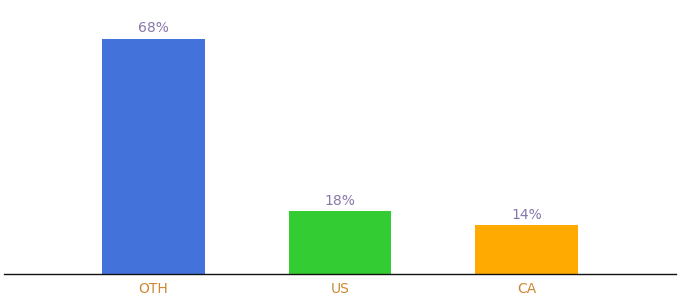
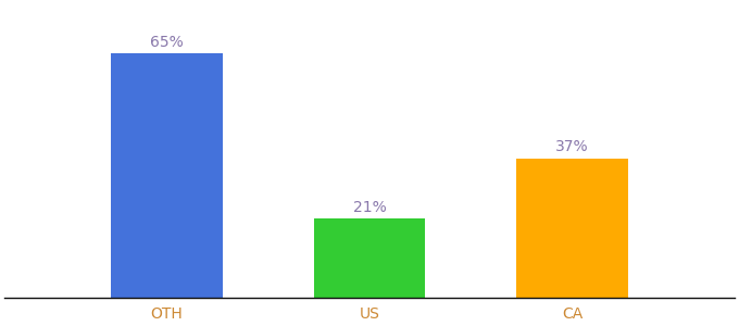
OTH: 68% -> 65%
US: 18% -> 21%
CA: 14% -> 37%
